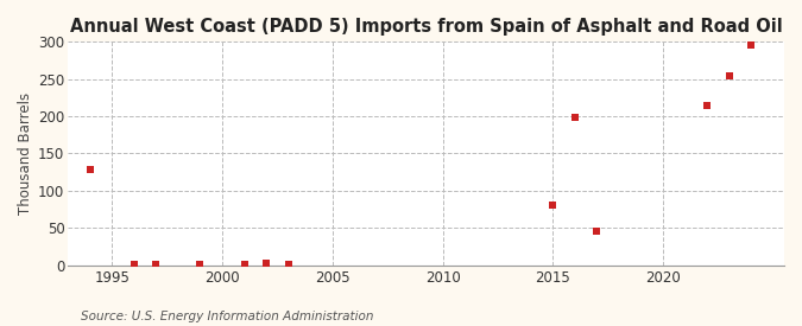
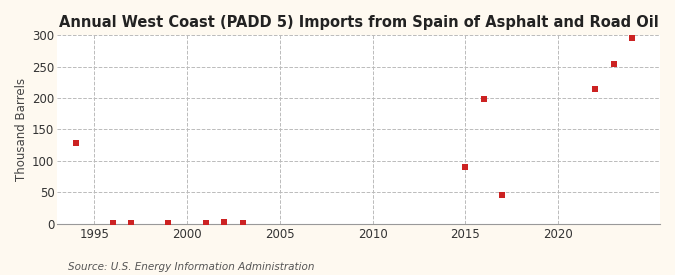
2015: 80 -> 90
